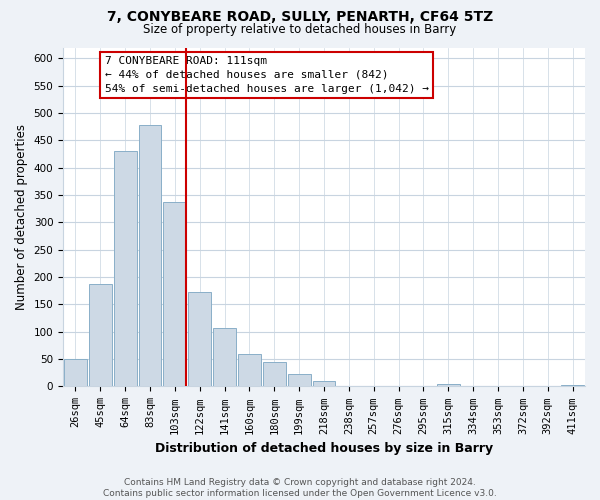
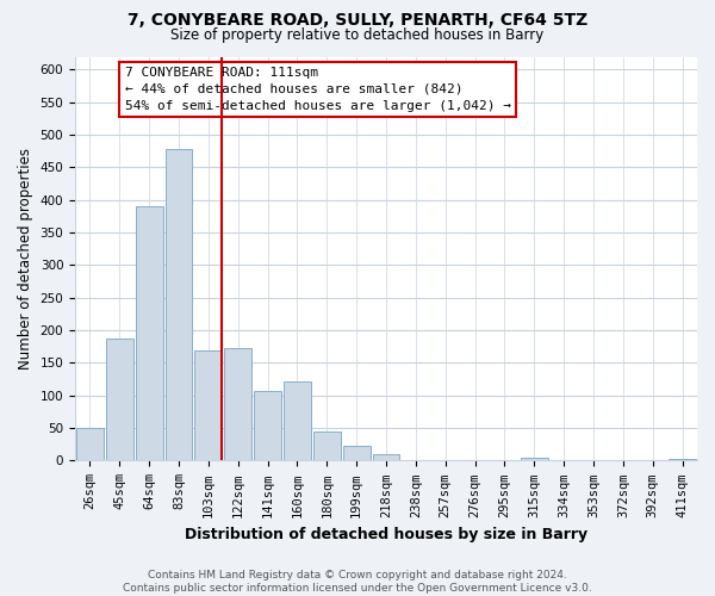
64sqm: 430 -> 390
103sqm: 338 -> 170
160sqm: 60 -> 122
